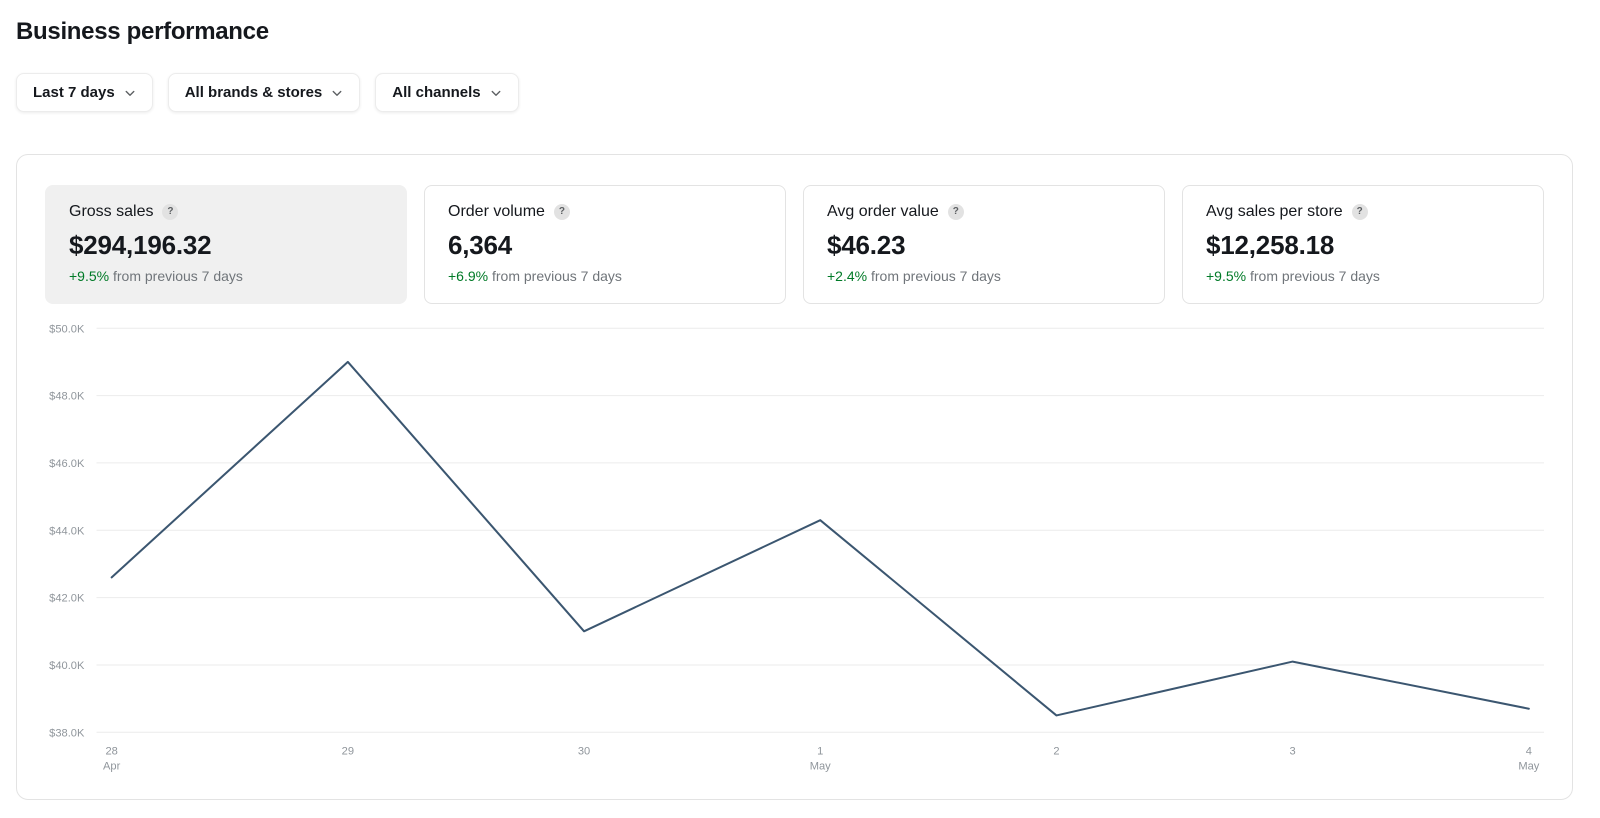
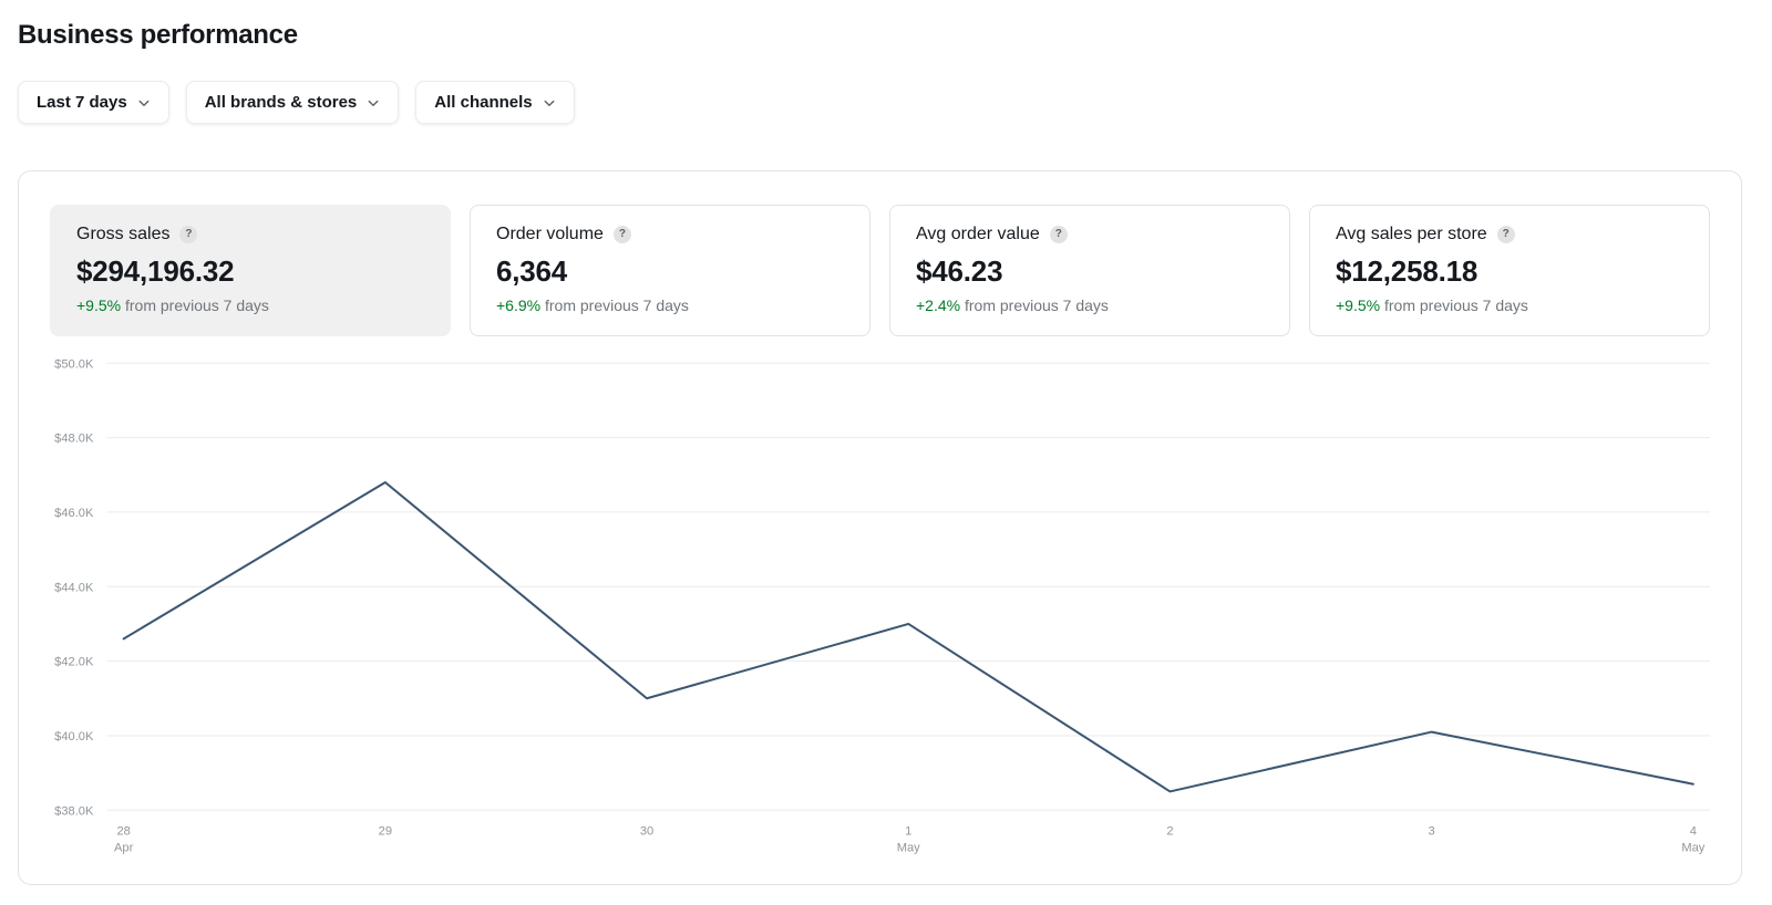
29: $49.0K -> $46.8K
1: $44.3K -> $43.0K
